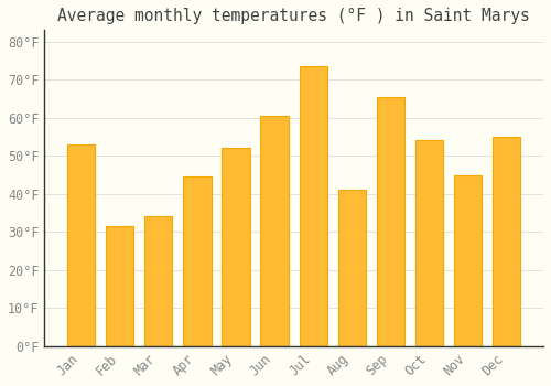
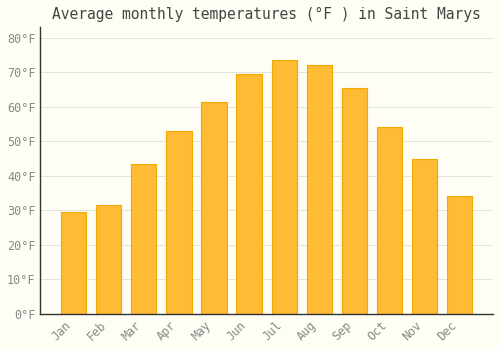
Jan: 53.0°F -> 29.5°F
Mar: 34.0°F -> 43.5°F
Apr: 44.5°F -> 53.0°F
May: 52.0°F -> 61.5°F
Jun: 60.5°F -> 69.5°F
Aug: 41.0°F -> 72.0°F
Dec: 55.0°F -> 34.0°F
